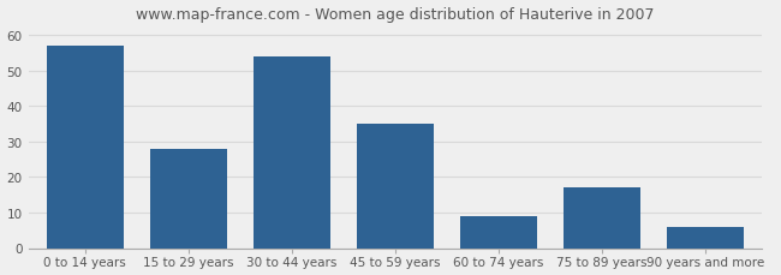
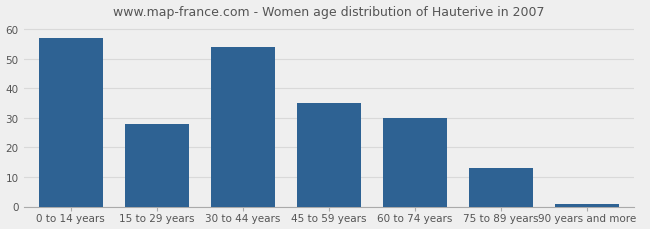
60 to 74 years: 9 -> 30
75 to 89 years: 17 -> 13
90 years and more: 6 -> 1
